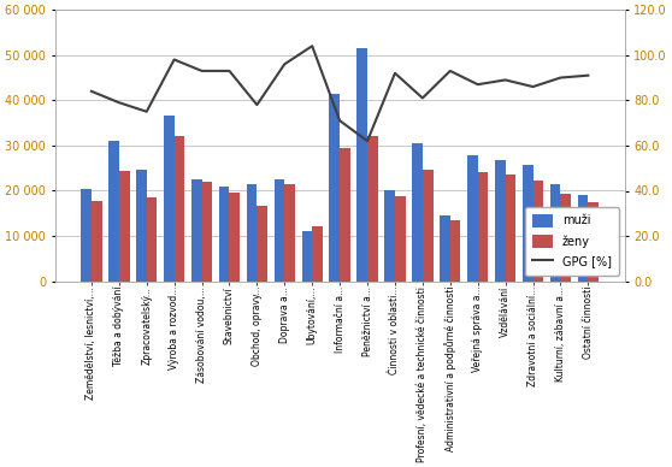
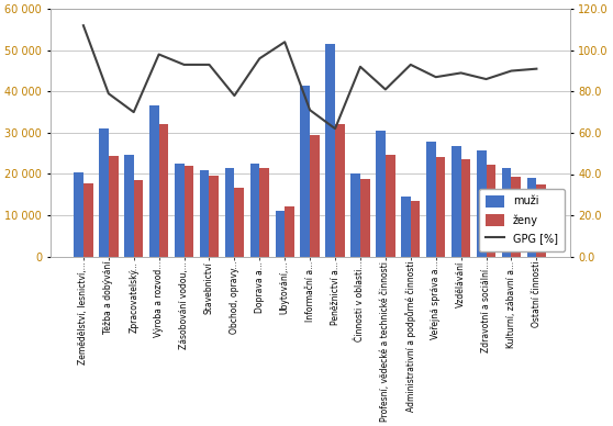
GPG [%]/Zemědělství, lesnictví,...: 84 -> 112
GPG [%]/Zpracovatelský...: 75 -> 70
